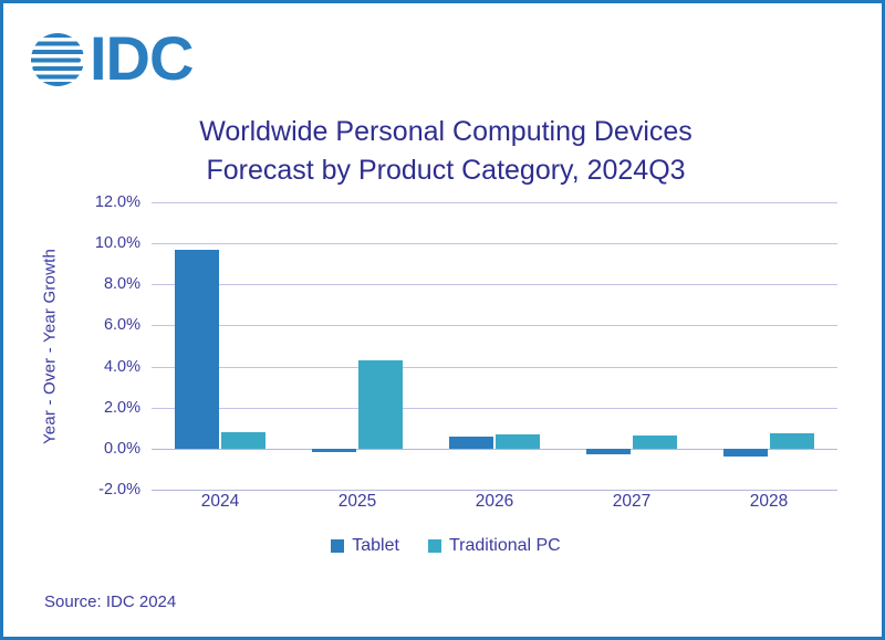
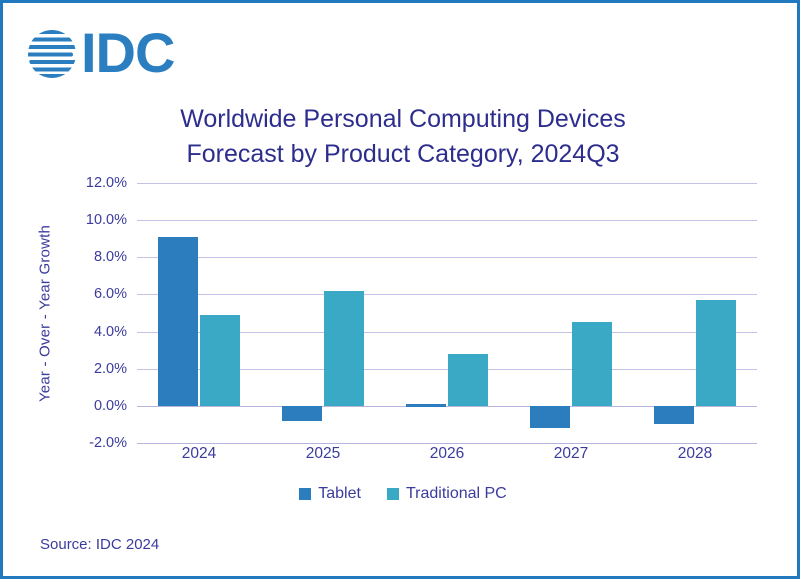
Tablet/2024: 9.7% -> 9.1%
Traditional PC/2024: 0.8% -> 4.9%
Tablet/2025: -0.1% -> -0.8%
Traditional PC/2025: 4.3% -> 6.2%
Tablet/2026: 0.6% -> 0.1%
Traditional PC/2026: 0.7% -> 2.8%
Tablet/2027: -0.3% -> -1.2%
Traditional PC/2027: 0.7% -> 4.5%
Tablet/2028: -0.4% -> -1.0%
Traditional PC/2028: 0.8% -> 5.7%
